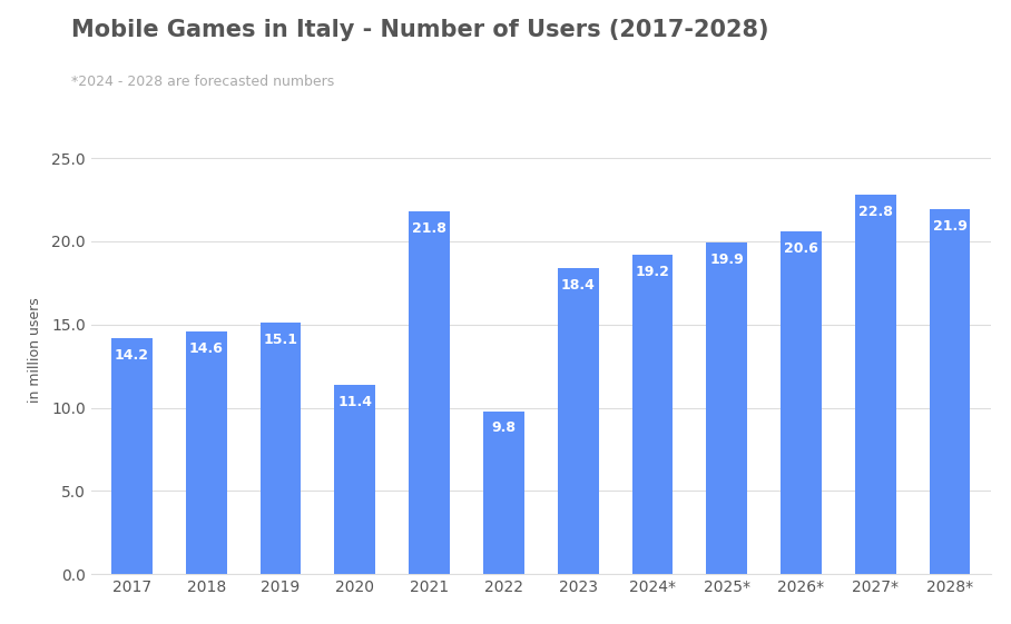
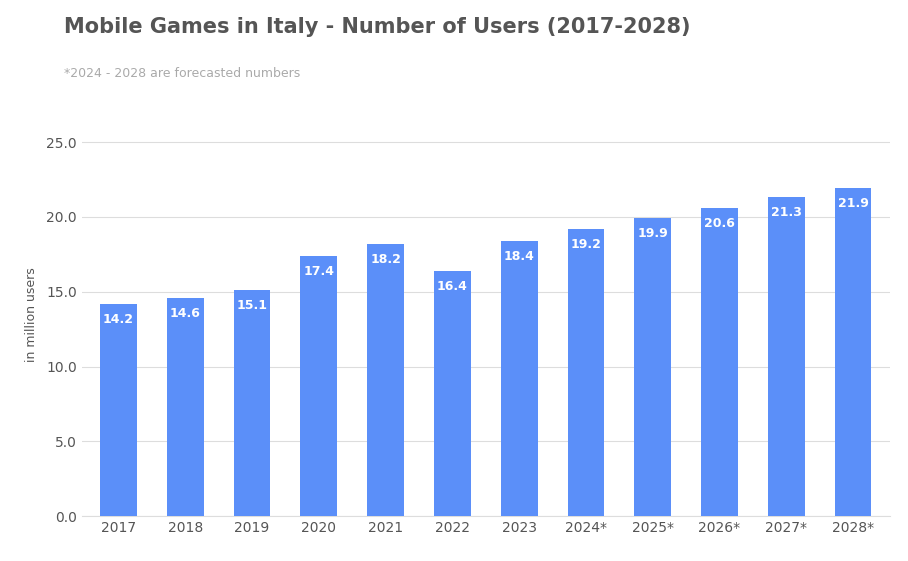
2020: 11.4 -> 17.4
2021: 21.8 -> 18.2
2022: 9.8 -> 16.4
2027*: 22.8 -> 21.3
